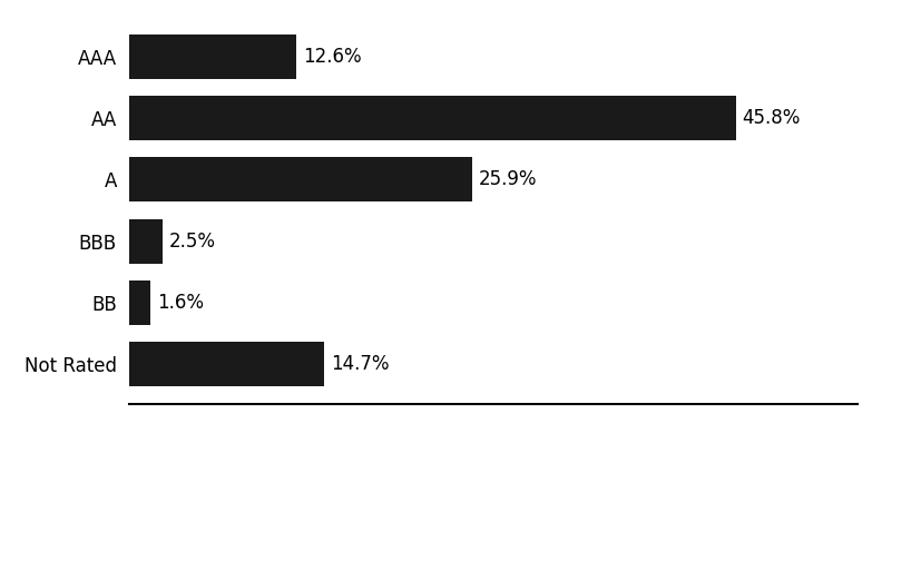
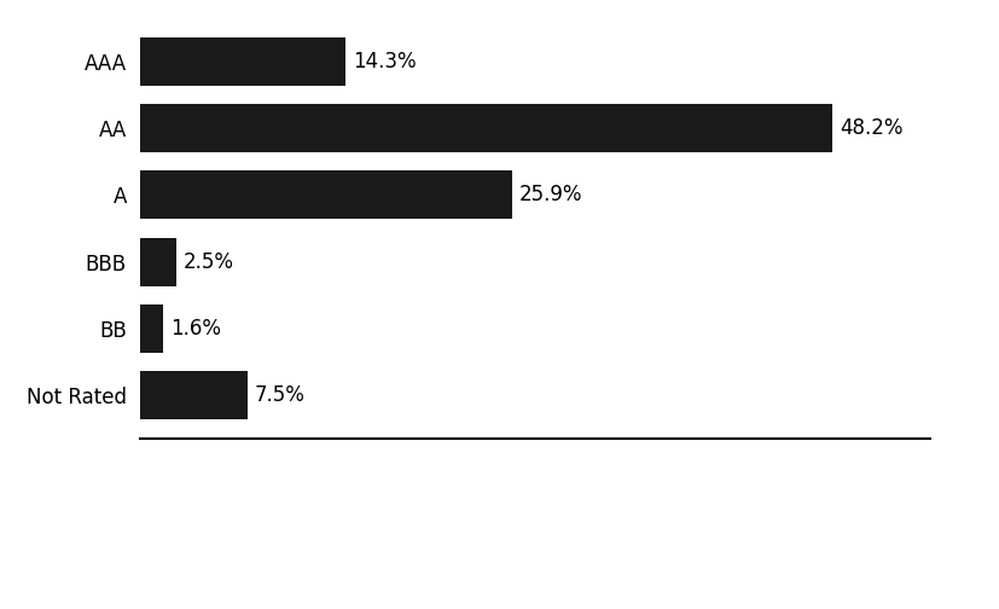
AAA: 12.6% -> 14.3%
AA: 45.8% -> 48.2%
Not Rated: 14.7% -> 7.5%
